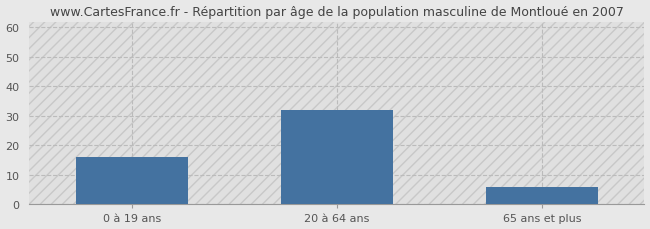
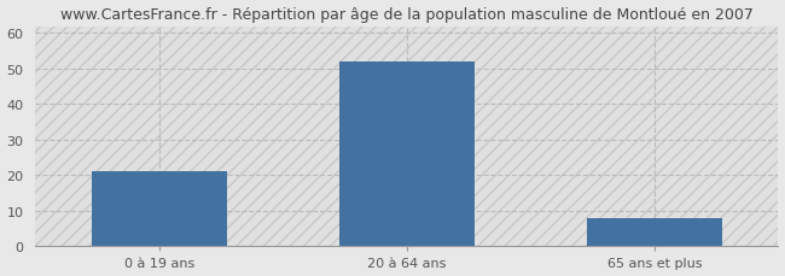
0 à 19 ans: 16 -> 21
20 à 64 ans: 32 -> 52
65 ans et plus: 6 -> 8
